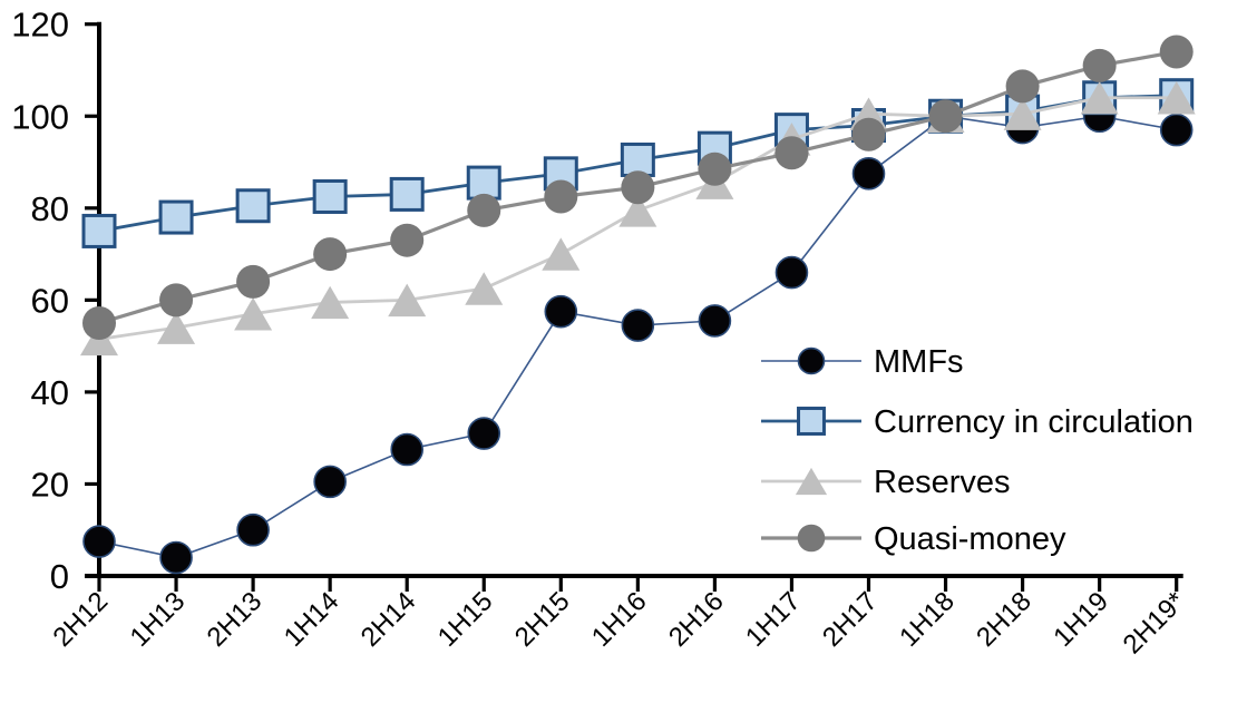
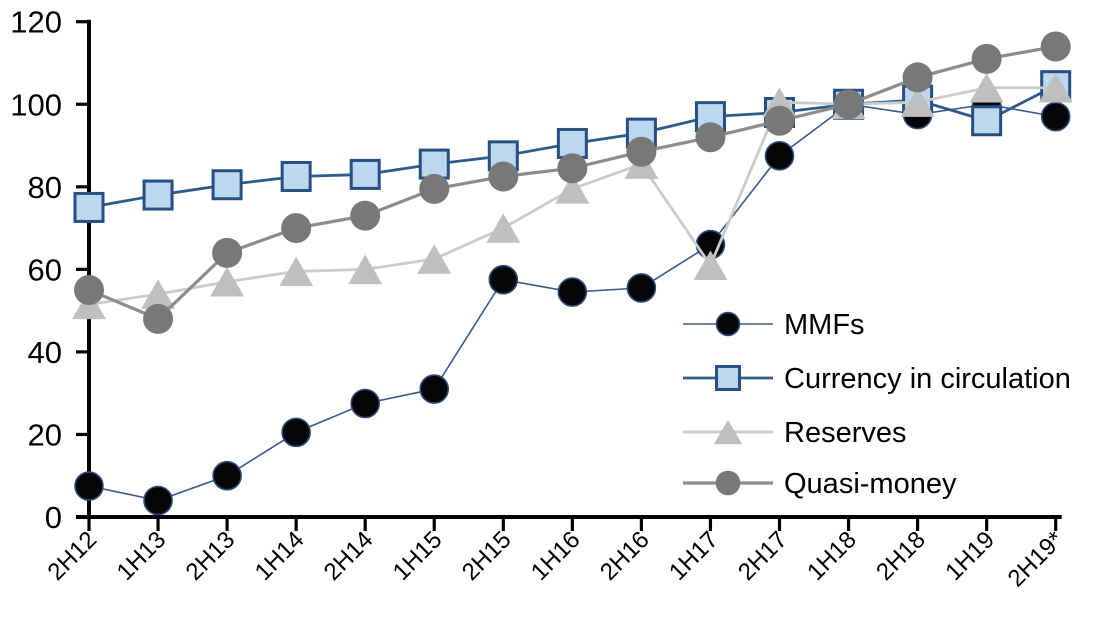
Quasi-money/1H13: 60 -> 48
Reserves/1H17: 95 -> 61
Currency in circulation/1H19: 104 -> 96
